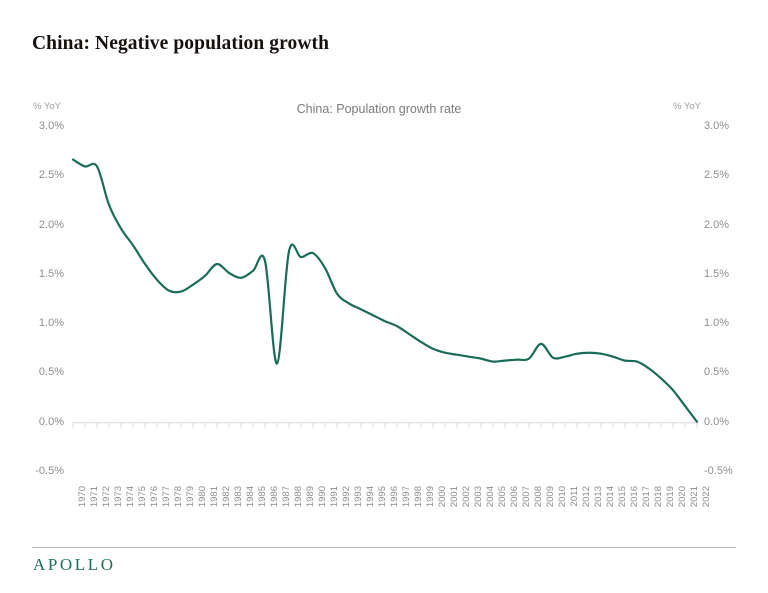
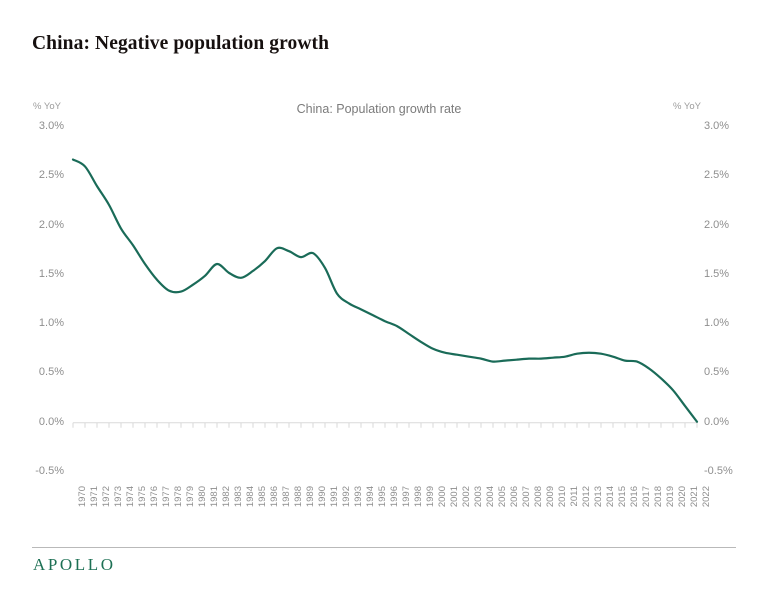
1972: 2.6% -> 2.4%
1987: 0.6% -> 1.8%
2009: 0.8% -> 0.7%
